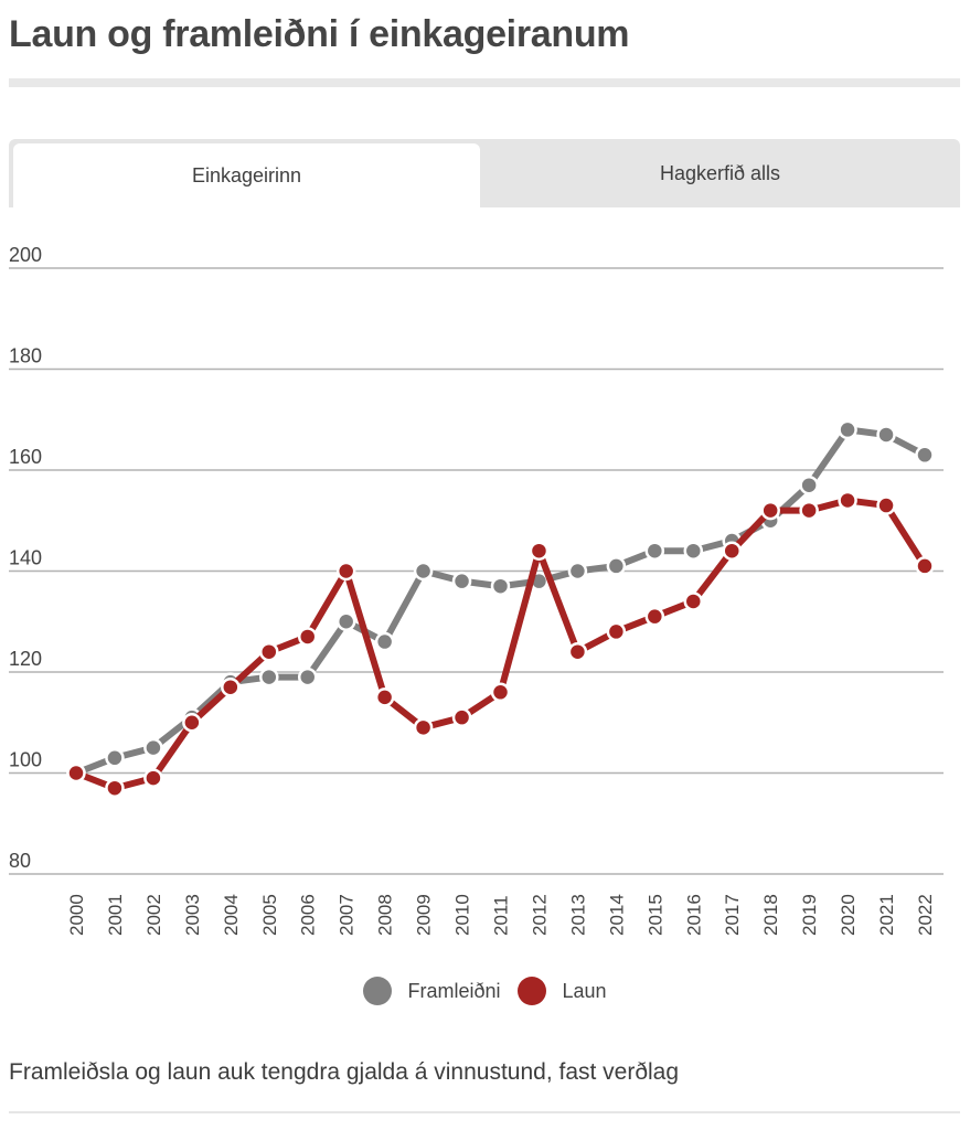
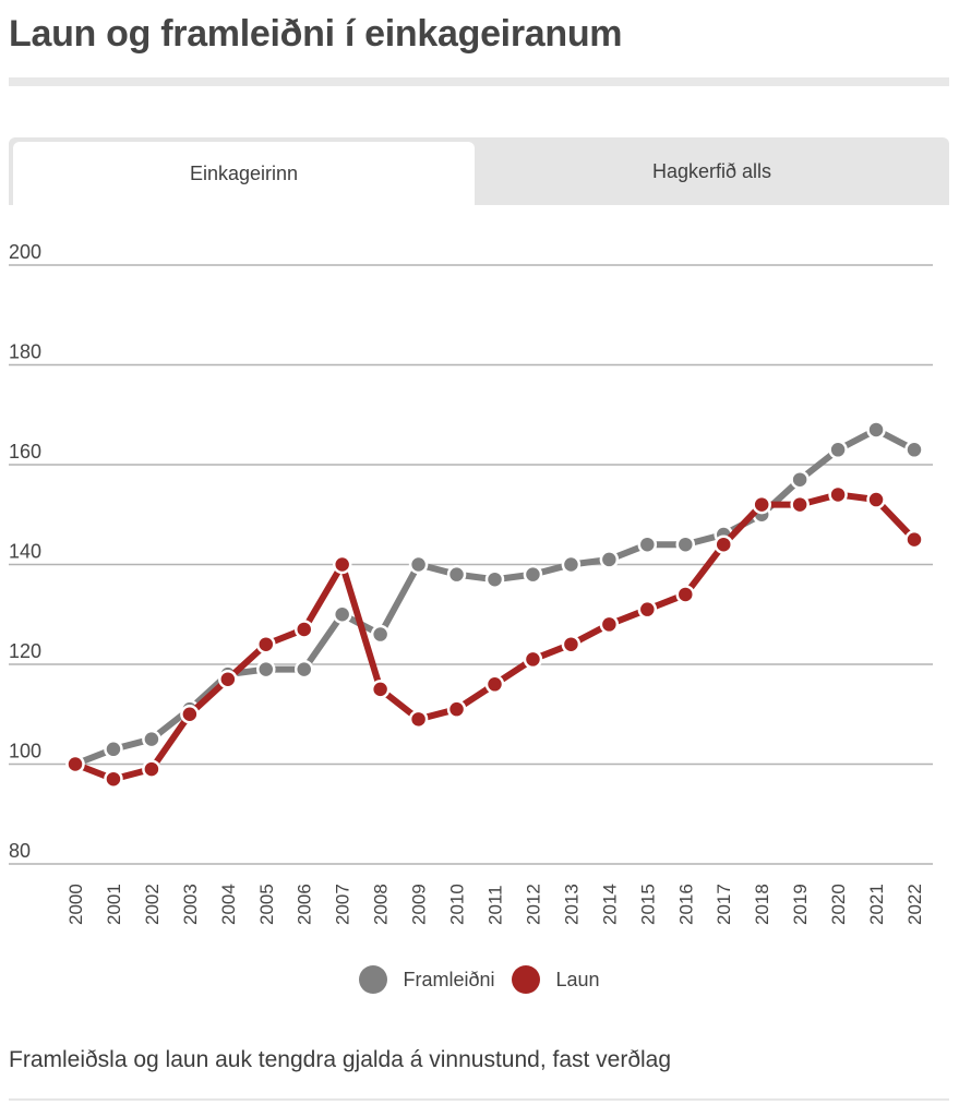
Laun/2012: 144 -> 121
Framleiðni/2020: 168 -> 163
Laun/2022: 141 -> 145
